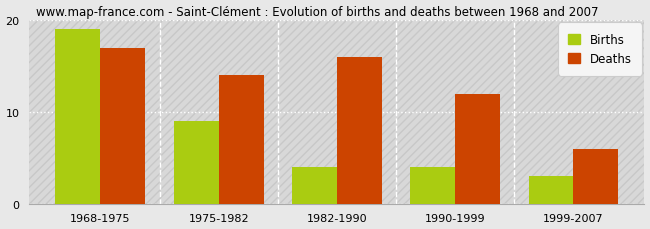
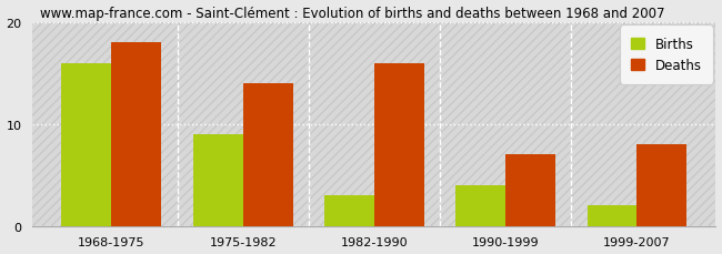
Births/1968-1975: 19 -> 16
Deaths/1968-1975: 17 -> 18
Births/1982-1990: 4 -> 3
Deaths/1990-1999: 12 -> 7
Births/1999-2007: 3 -> 2
Deaths/1999-2007: 6 -> 8
